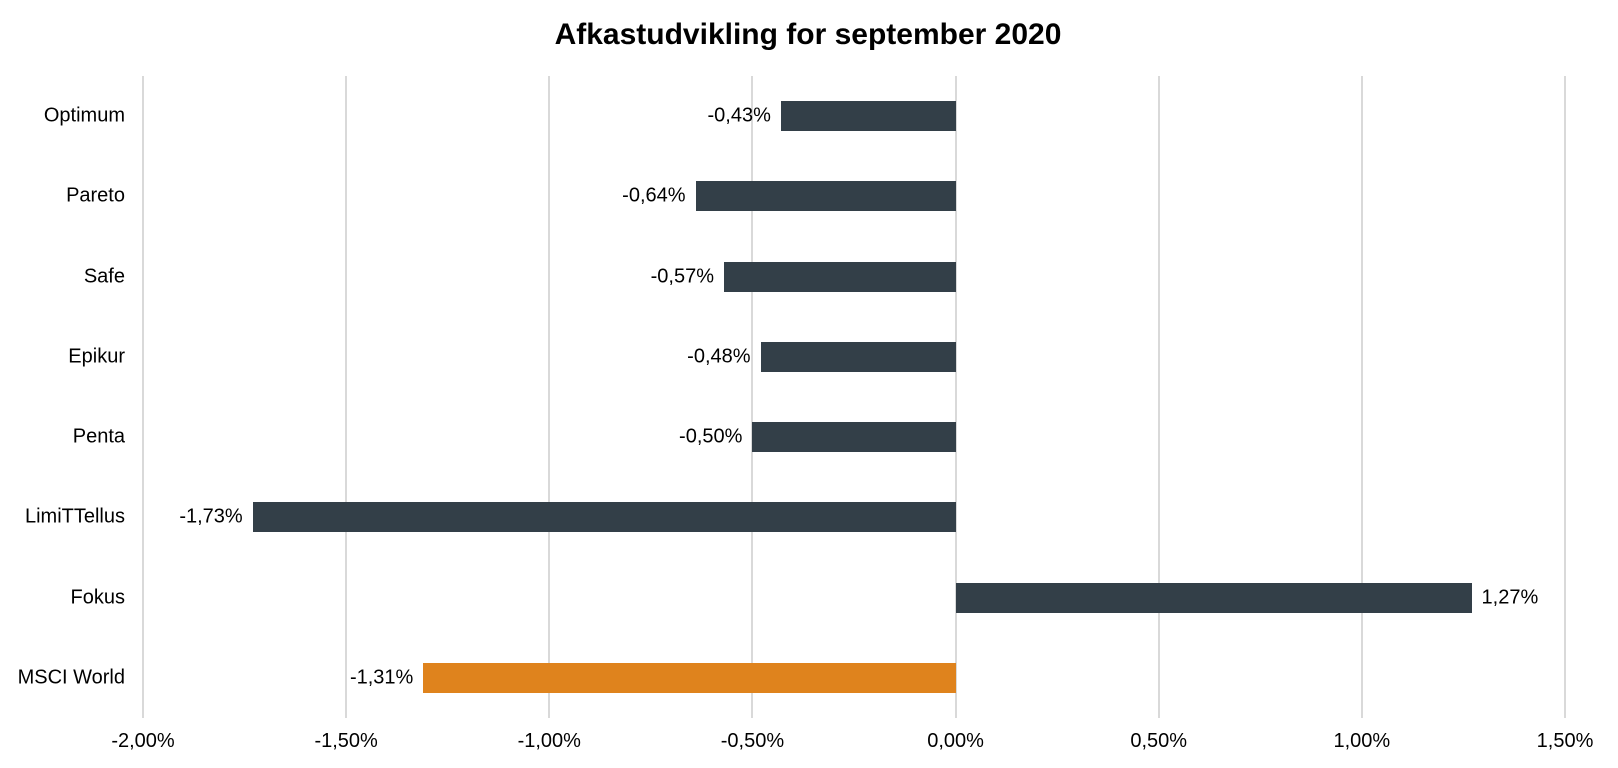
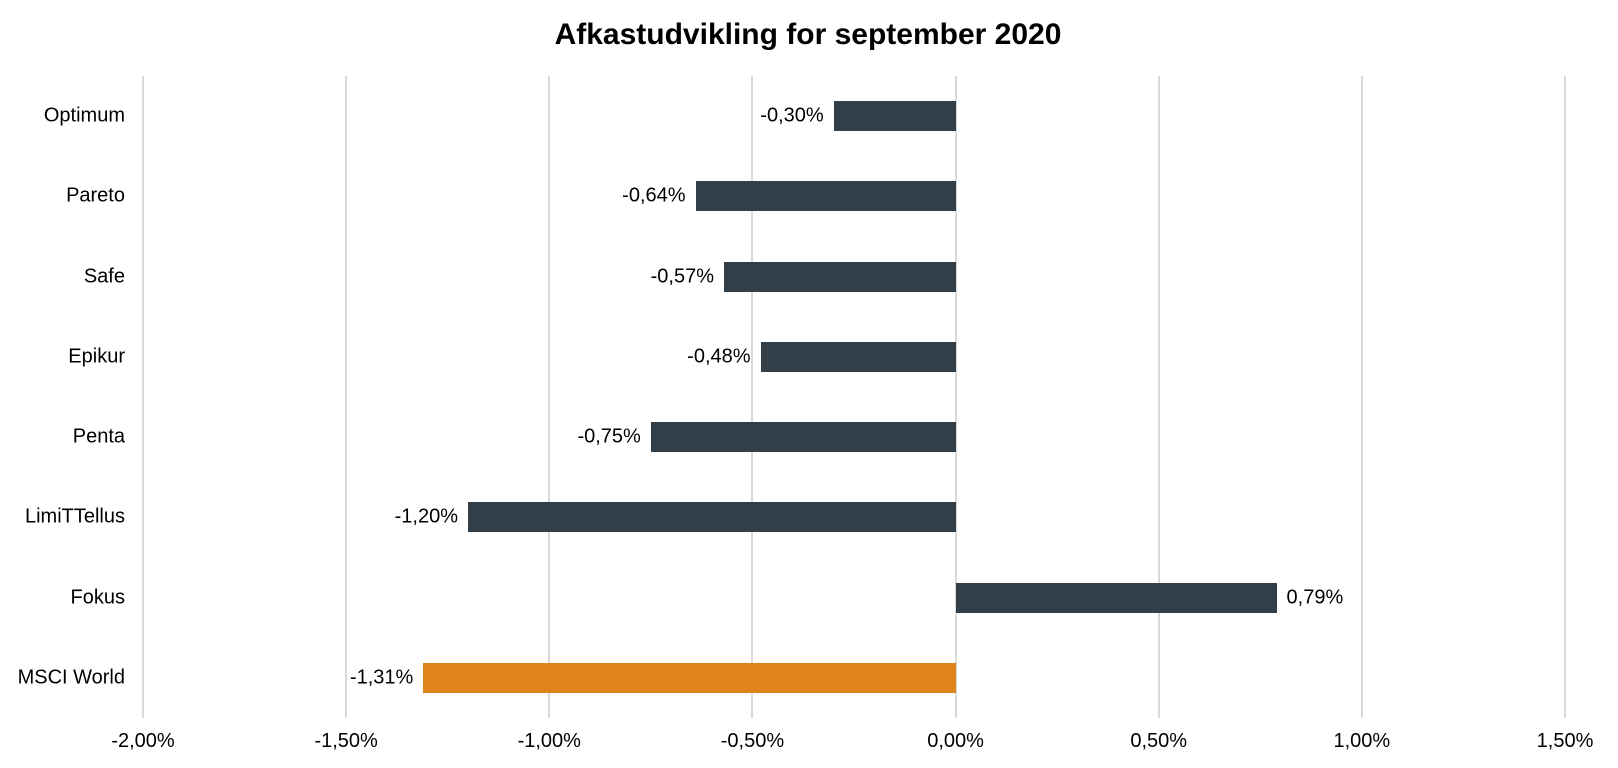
Optimum: -0,43% -> -0,30%
Penta: -0,50% -> -0,75%
LimiTTellus: -1,73% -> -1,20%
Fokus: 1,27% -> 0,79%
